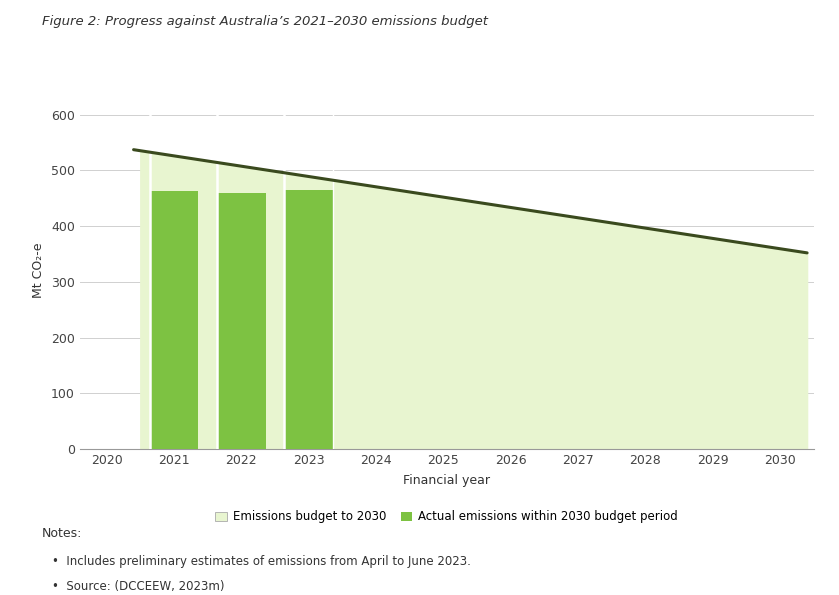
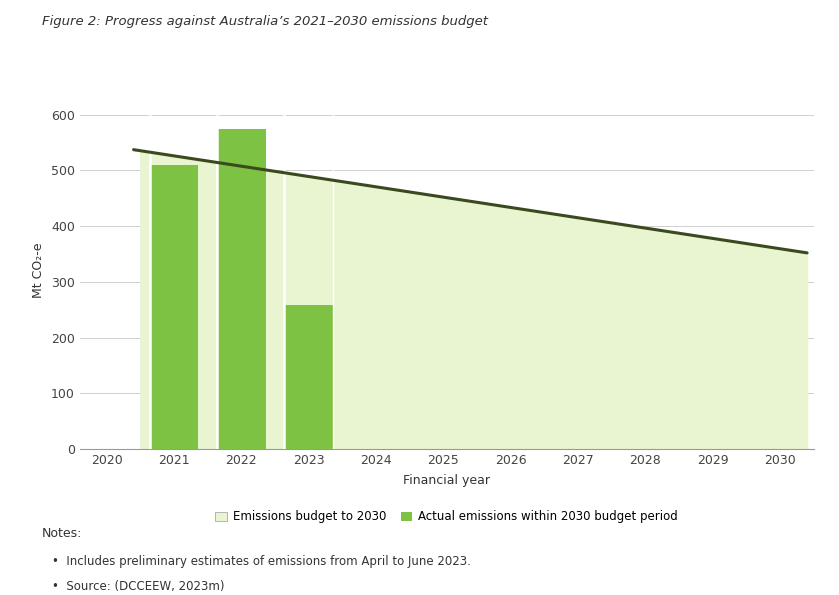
Actual emissions within 2030 budget period/2021: 463 -> 510
Actual emissions within 2030 budget period/2022: 460 -> 574
Actual emissions within 2030 budget period/2023: 465 -> 258
